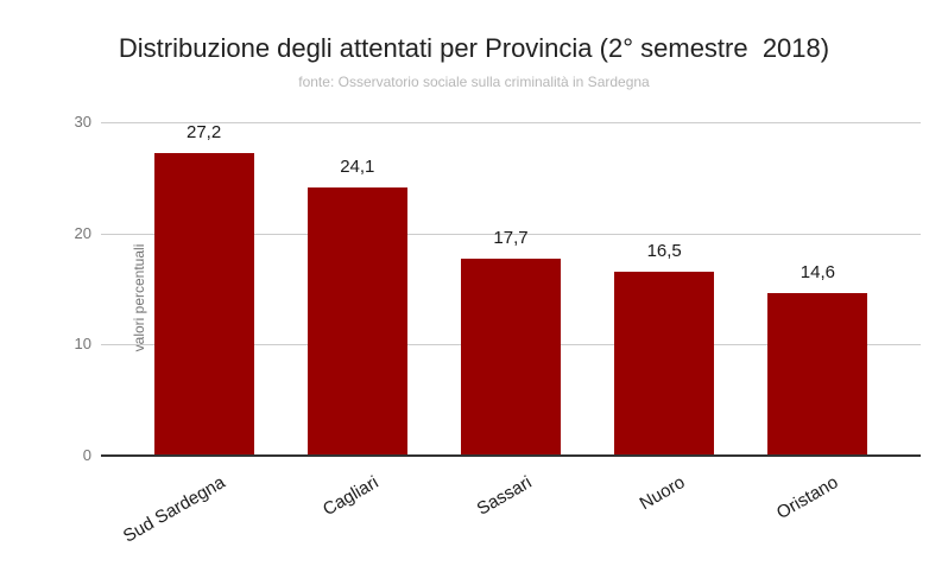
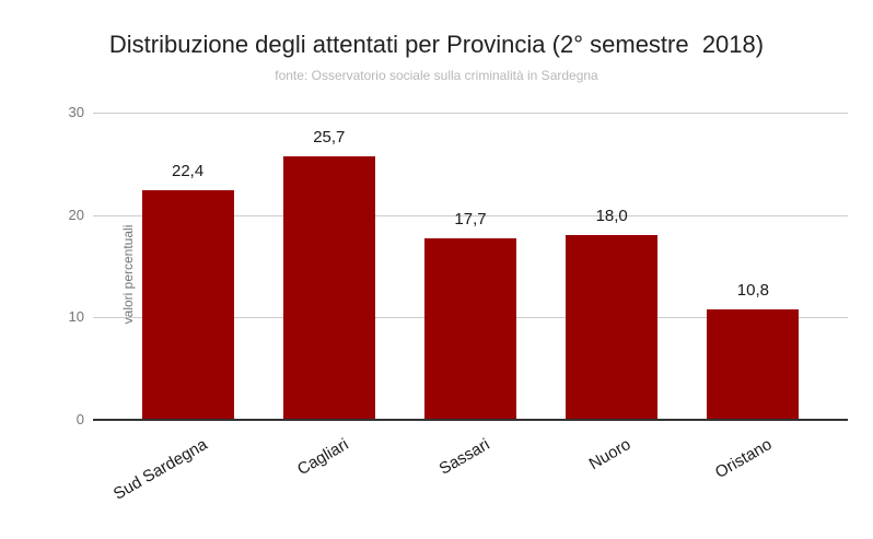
Sud Sardegna: 27,2 -> 22,4
Cagliari: 24,1 -> 25,7
Nuoro: 16,5 -> 18,0
Oristano: 14,6 -> 10,8
